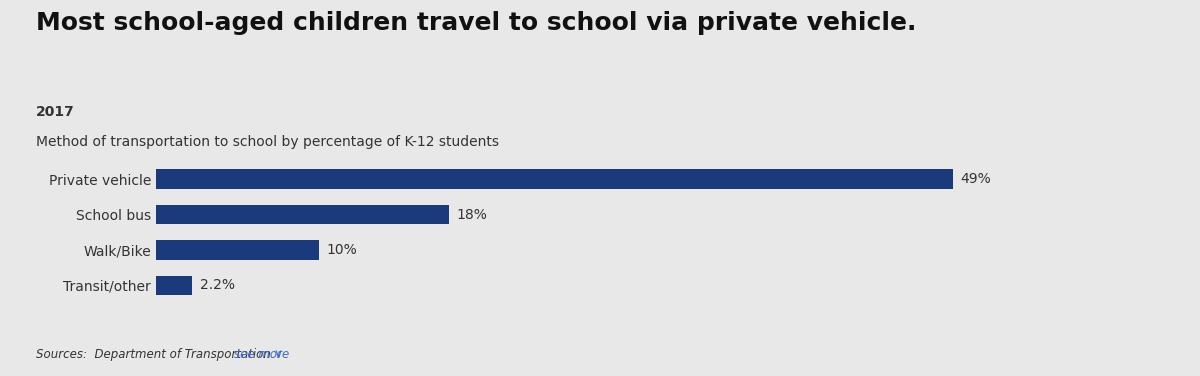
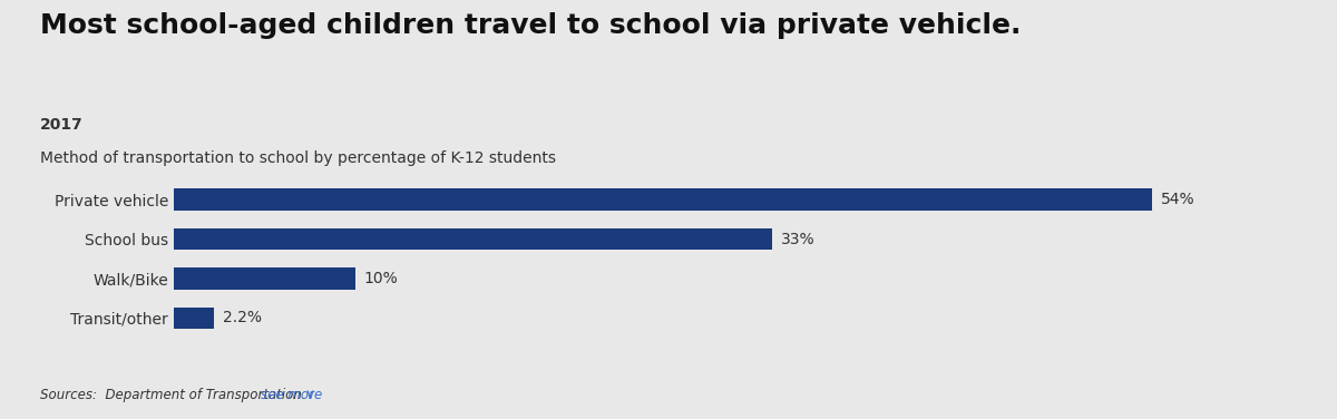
Private vehicle: 49% -> 54%
School bus: 18% -> 33%
